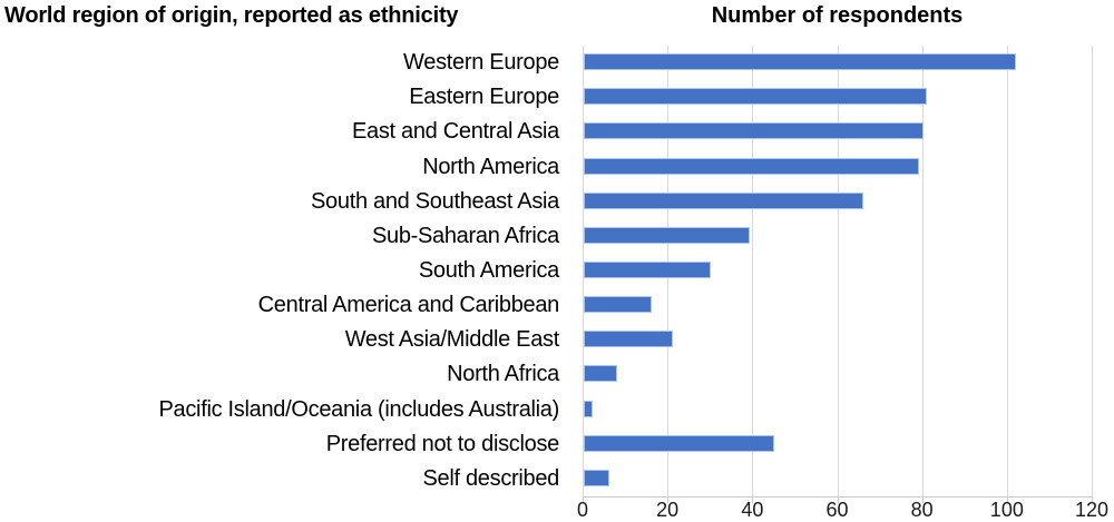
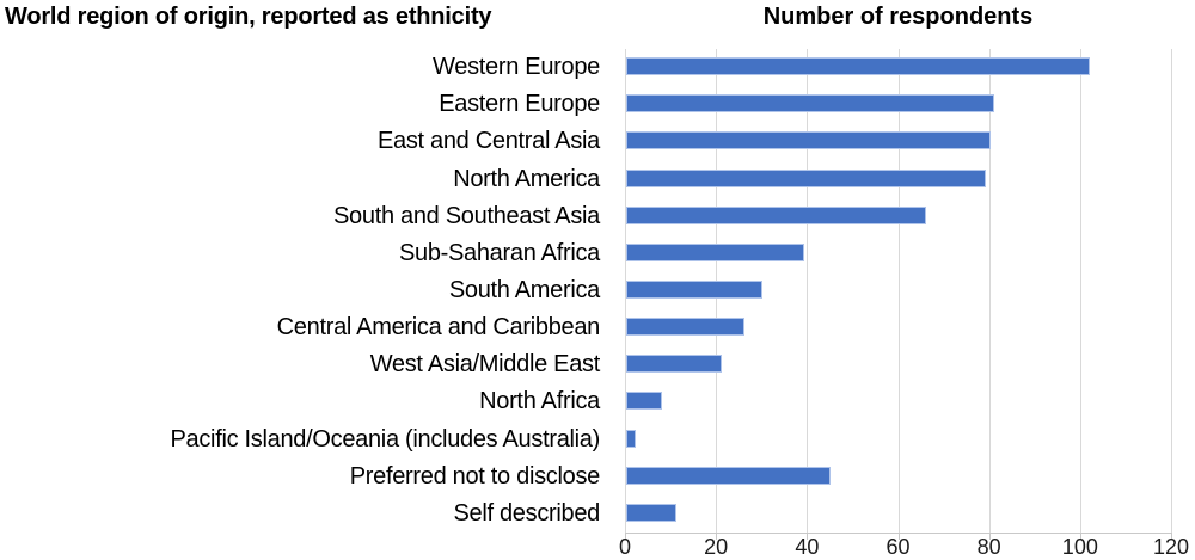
Central America and Caribbean: 16 -> 26
Self described: 6 -> 11
